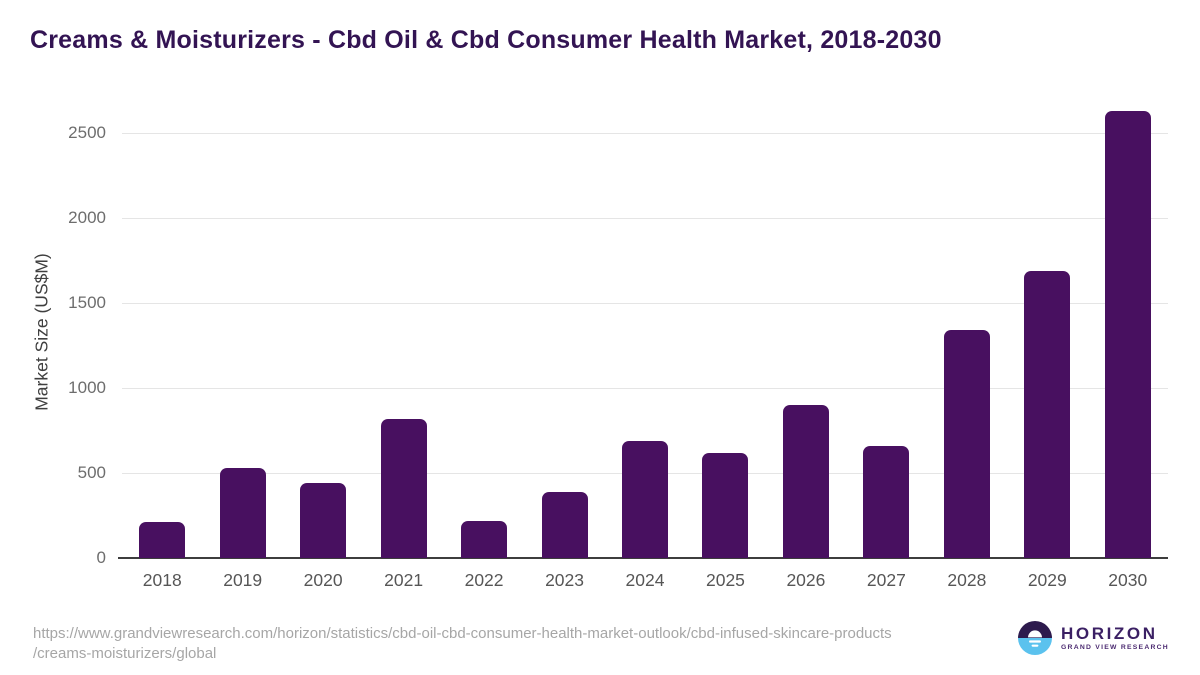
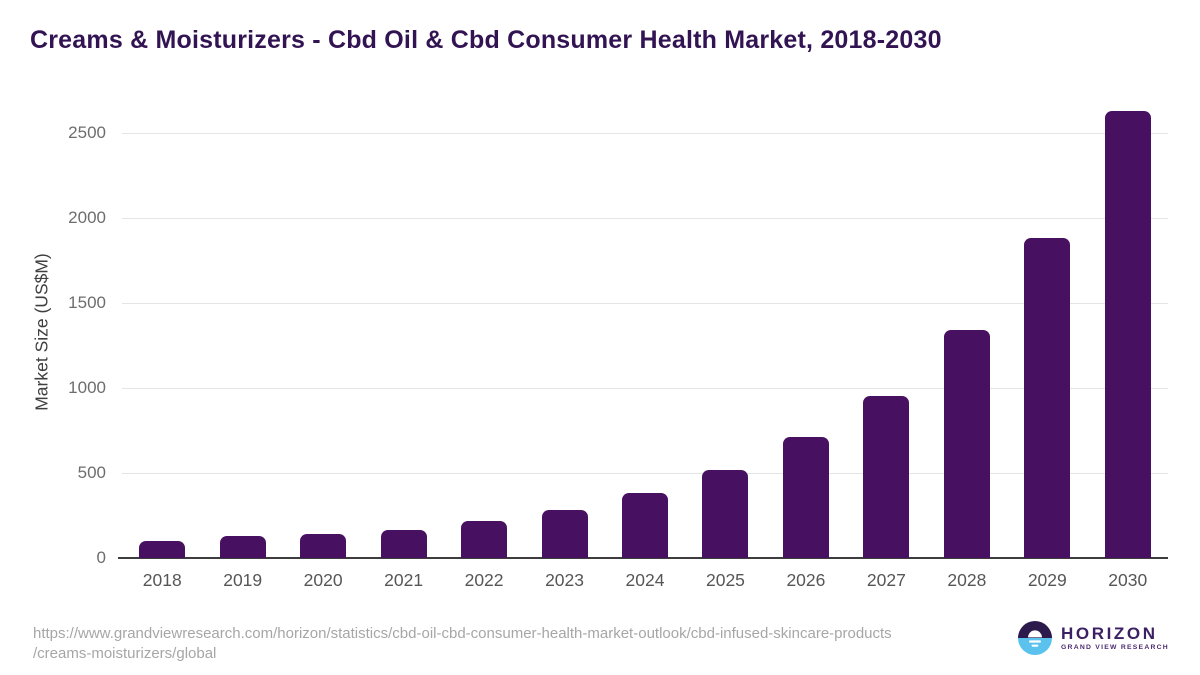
2018: 210 -> 100
2019: 530 -> 130
2020: 440 -> 140
2021: 820 -> 160
2023: 390 -> 280
2024: 690 -> 380
2025: 620 -> 520
2026: 900 -> 710
2027: 660 -> 950
2029: 1690 -> 1880
